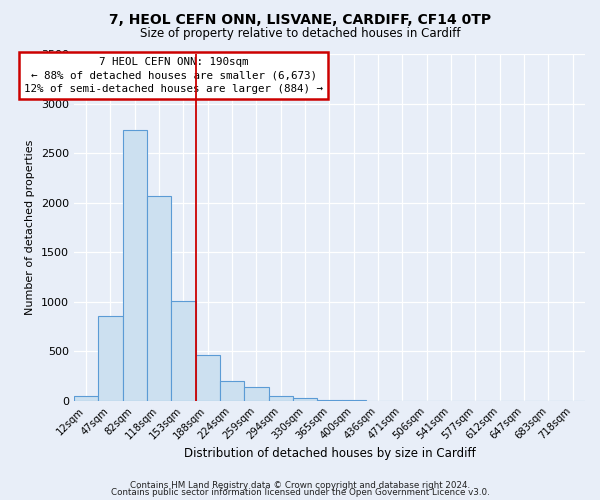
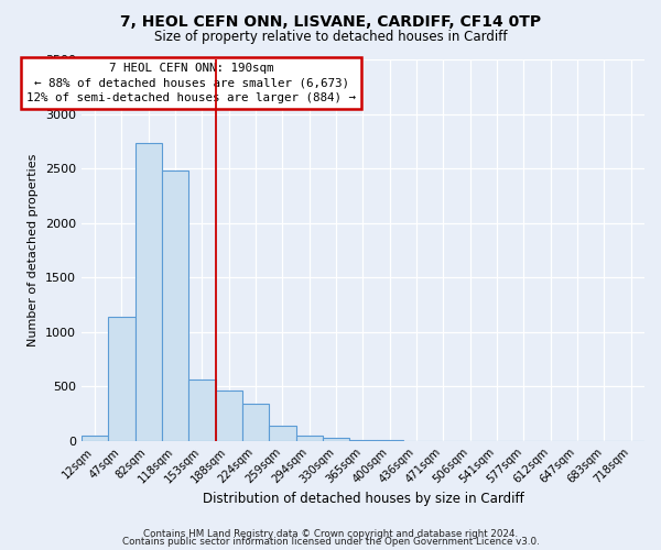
47sqm: 860 -> 1140
118sqm: 2060 -> 2480
153sqm: 1010 -> 560
224sqm: 200 -> 340
